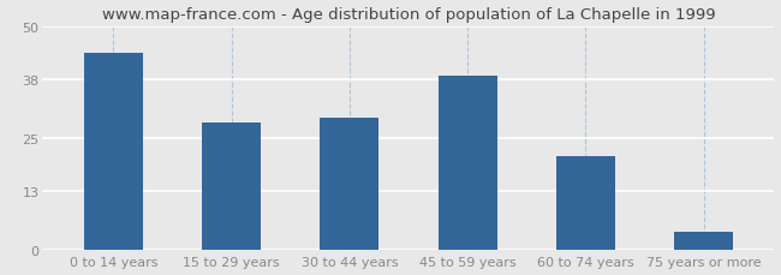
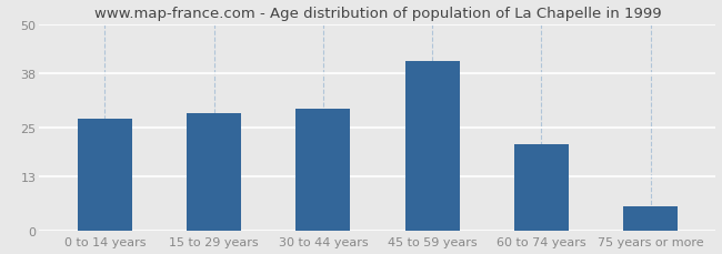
0 to 14 years: 44.0 -> 27.0
45 to 59 years: 39.0 -> 41.0
75 years or more: 4.0 -> 6.0
